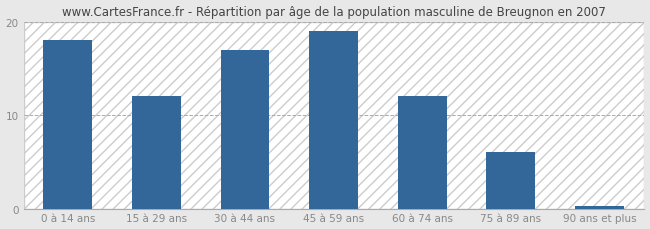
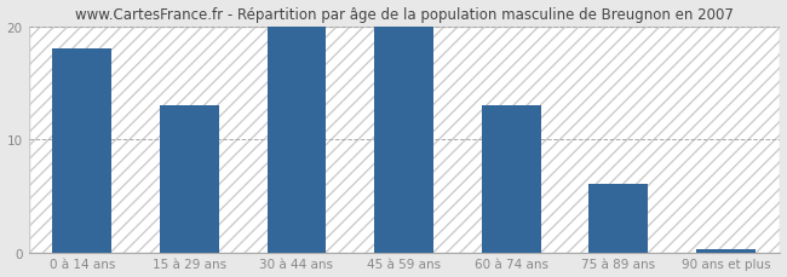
15 à 29 ans: 12.0 -> 13.0
30 à 44 ans: 17.0 -> 20.0
45 à 59 ans: 19.0 -> 20.0
60 à 74 ans: 12.0 -> 13.0
